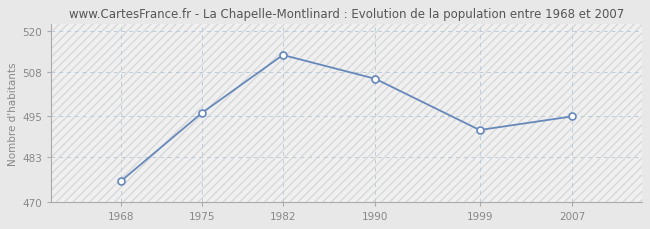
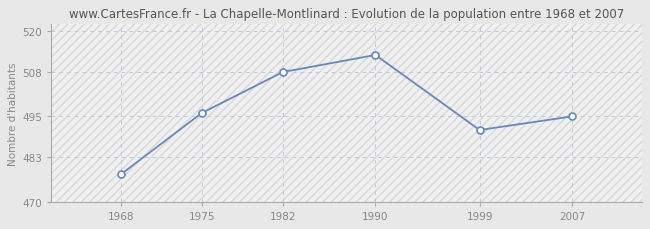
1968: 476 -> 478
1982: 513 -> 508
1990: 506 -> 513
